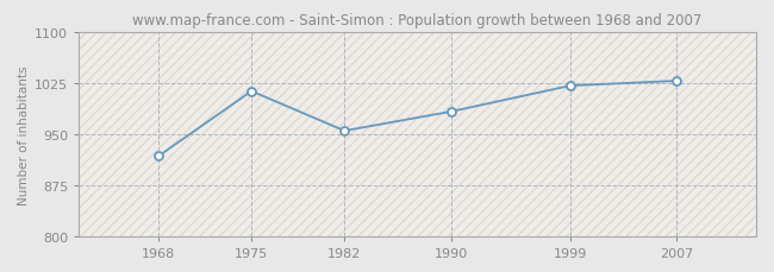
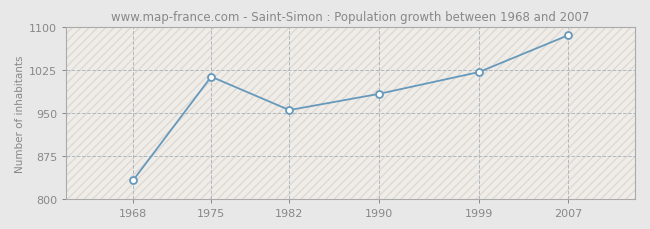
1968: 918 -> 833
2007: 1028 -> 1085
